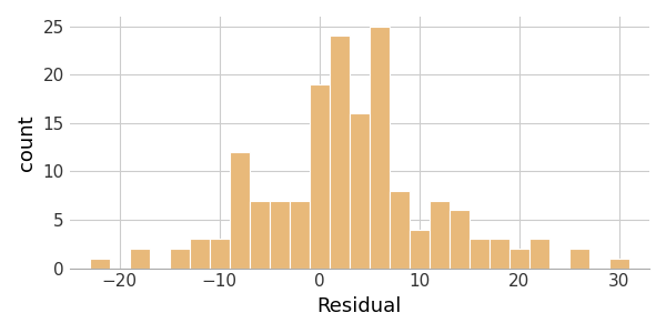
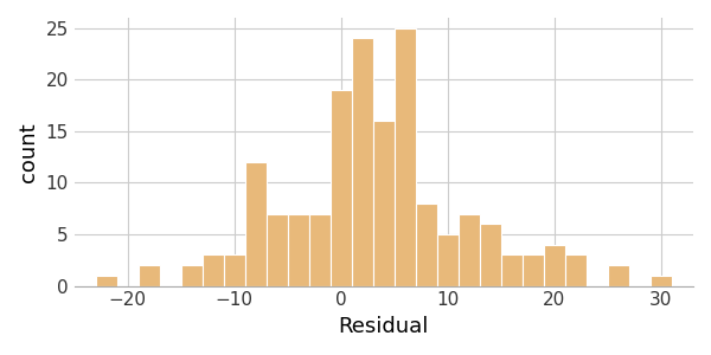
10: 4 -> 5
20: 2 -> 4
